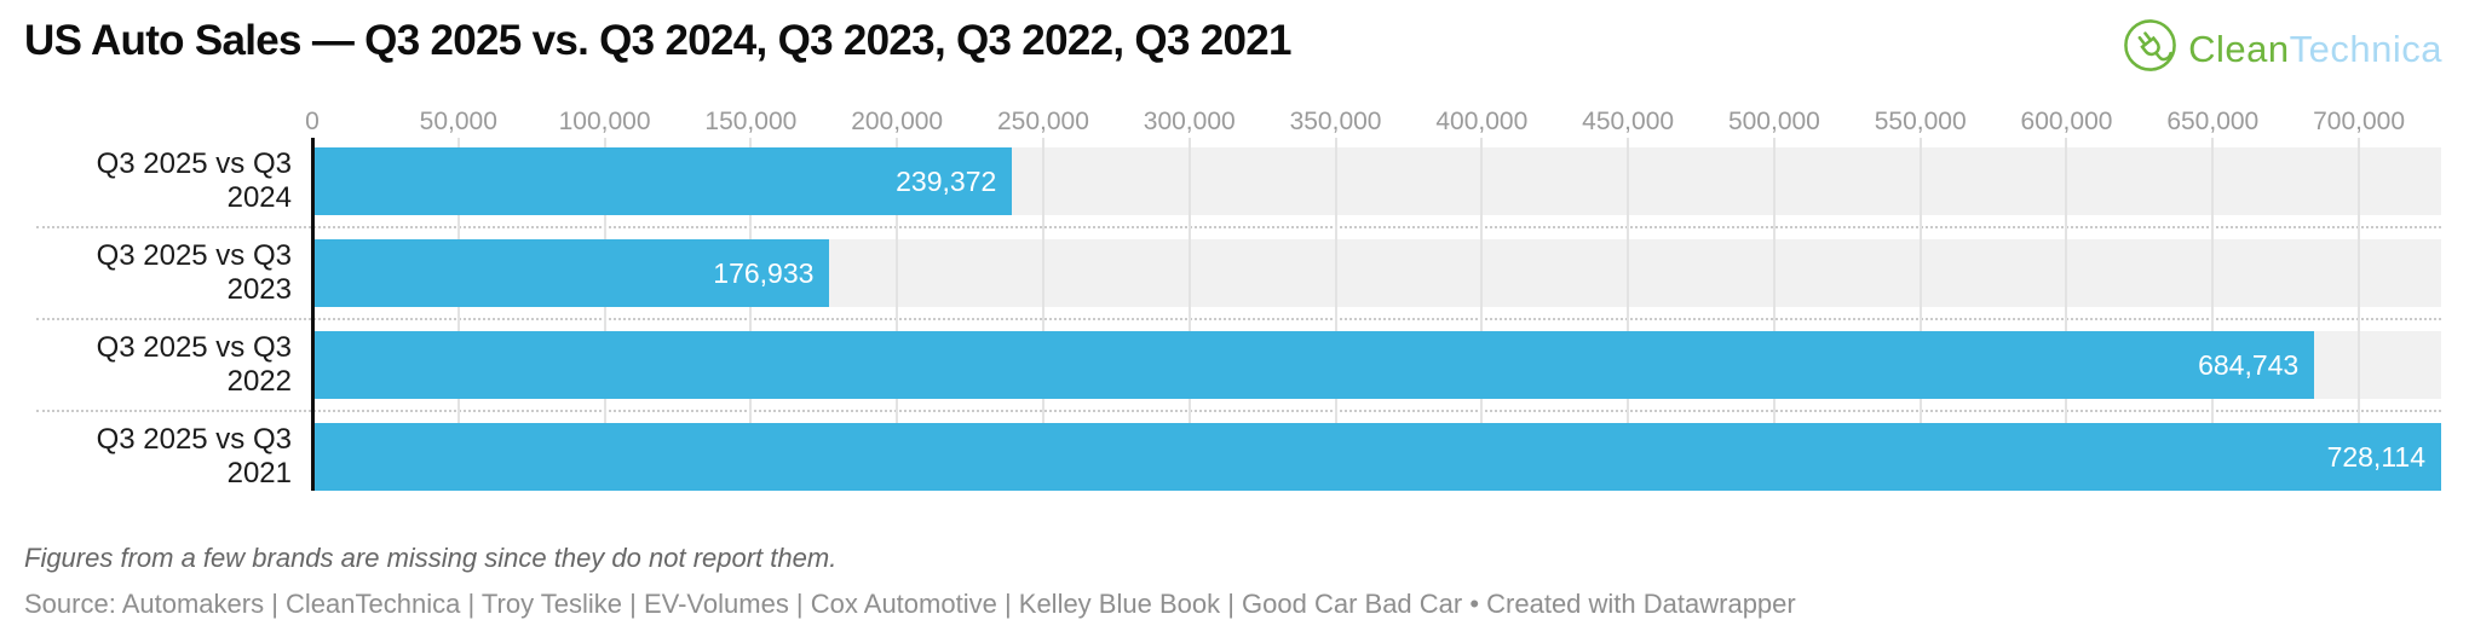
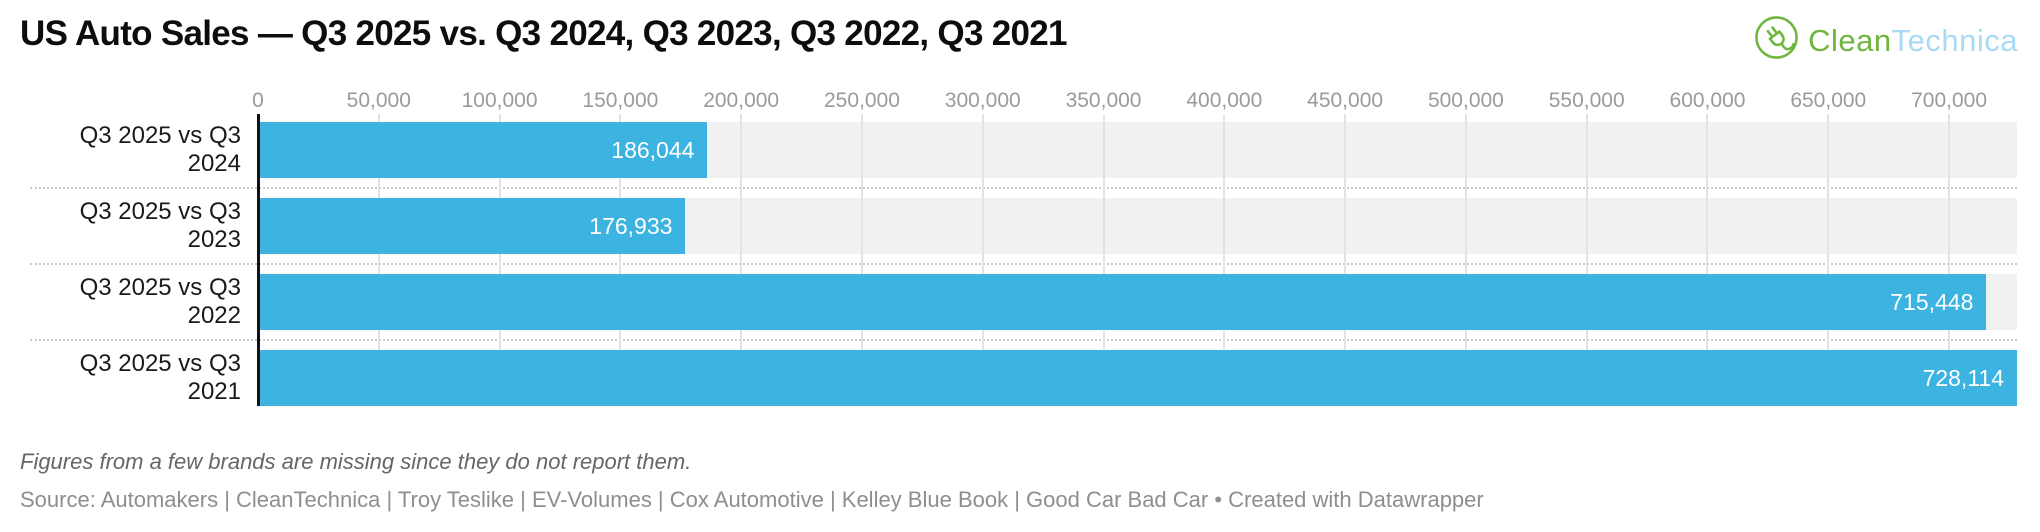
Q3 2025 vs Q3 2024: 239,372 -> 186,044
Q3 2025 vs Q3 2022: 684,743 -> 715,448
